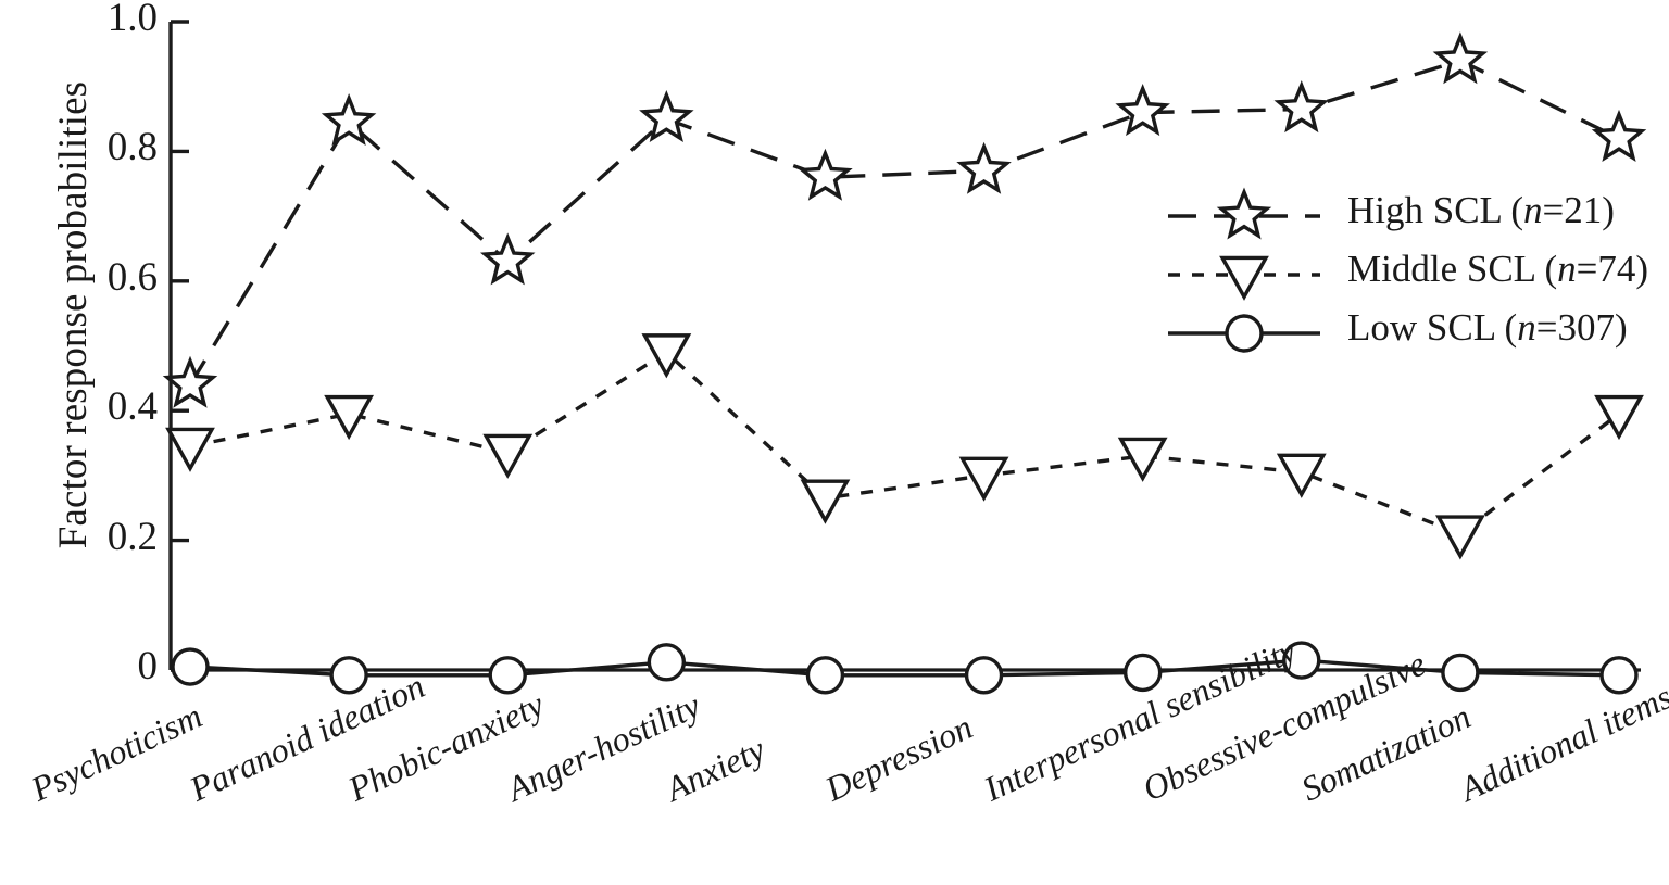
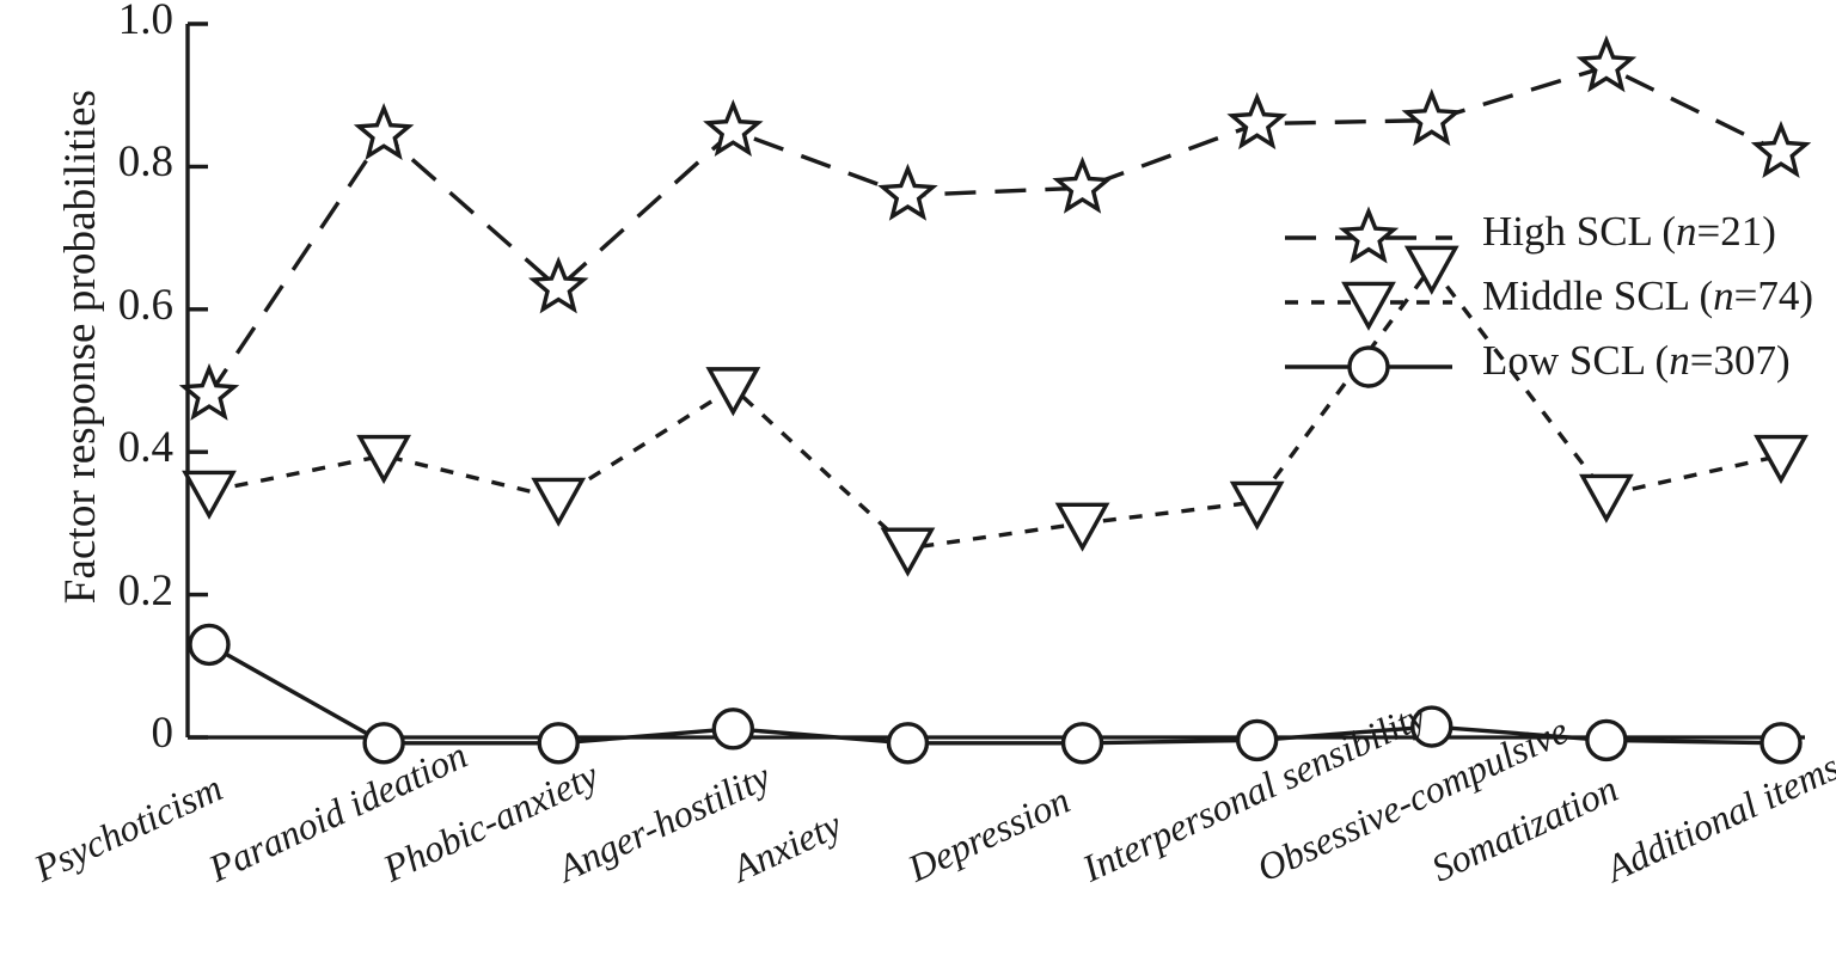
High SCL (n=21)/Psychoticism: 0.44 -> 0.48
Low SCL (n=307)/Psychoticism: 0.01 -> 0.13
Middle SCL (n=74)/Obsessive-compulsive: 0.30 -> 0.66
Middle SCL (n=74)/Somatization: 0.21 -> 0.34
